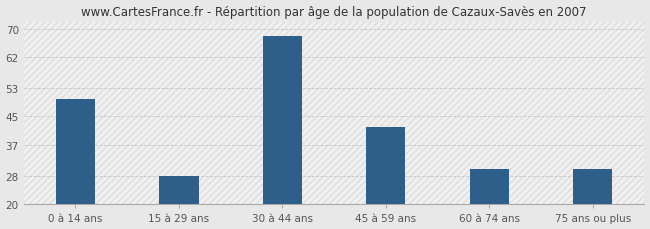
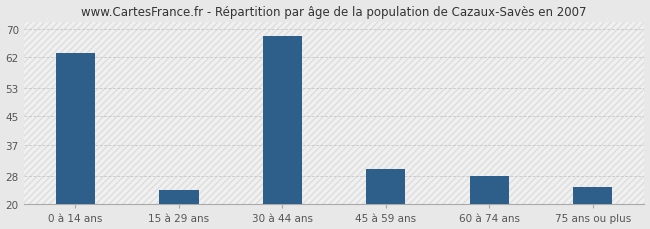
0 à 14 ans: 50 -> 63
15 à 29 ans: 28 -> 24
45 à 59 ans: 42 -> 30
60 à 74 ans: 30 -> 28
75 ans ou plus: 30 -> 25
